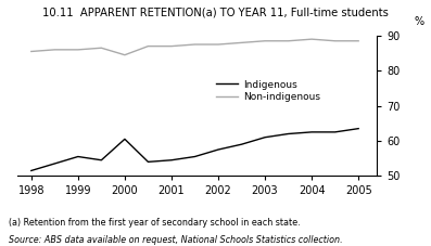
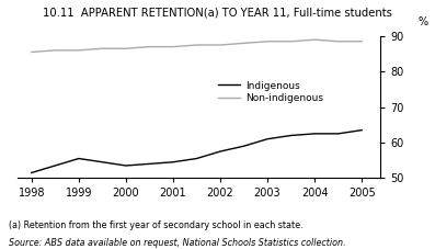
Indigenous/2000: 60.5 -> 53.5
Non-indigenous/2000: 84.5 -> 86.5
